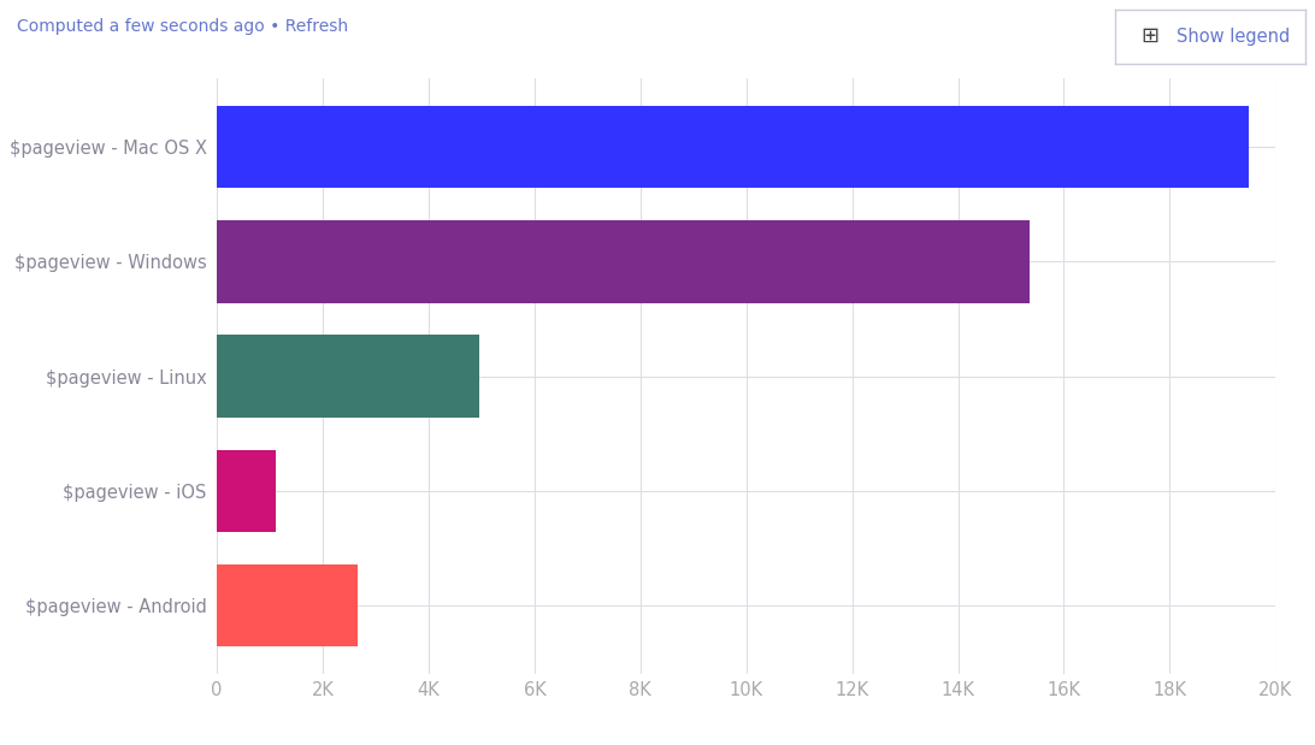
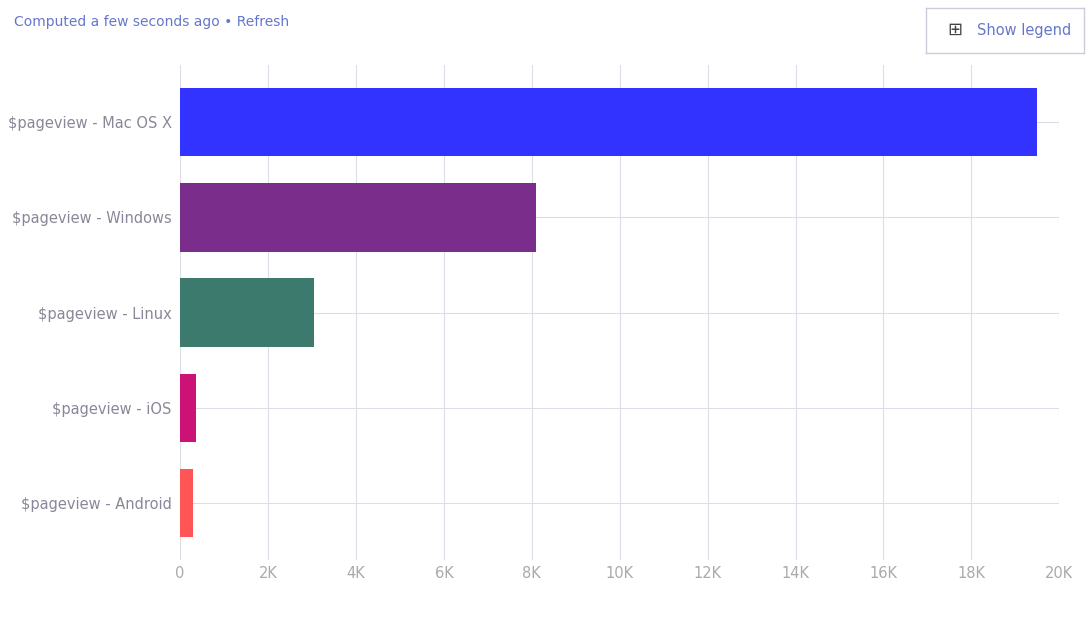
$pageview - Windows: 15.35K -> 8.10K
$pageview - Linux: 4.95K -> 3.05K
$pageview - iOS: 1.10K -> 0.36K
$pageview - Android: 2.65K -> 0.30K
